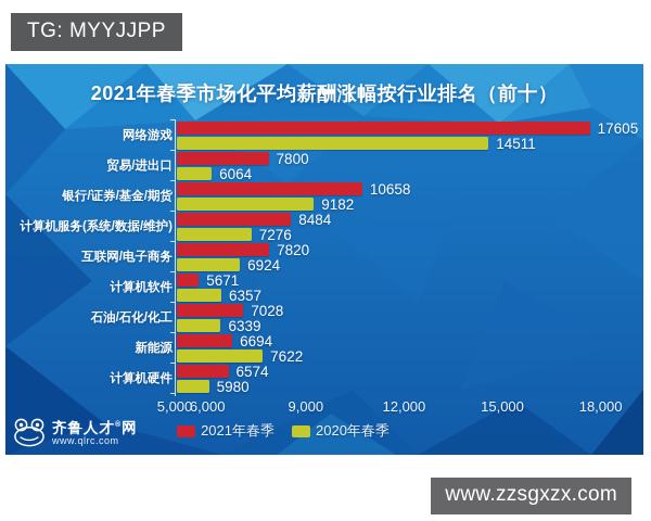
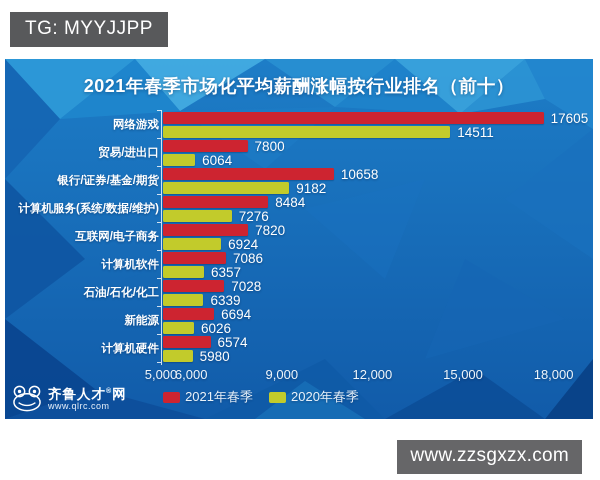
2021年春季/计算机软件: 5671 -> 7086
2020年春季/新能源: 7622 -> 6026
